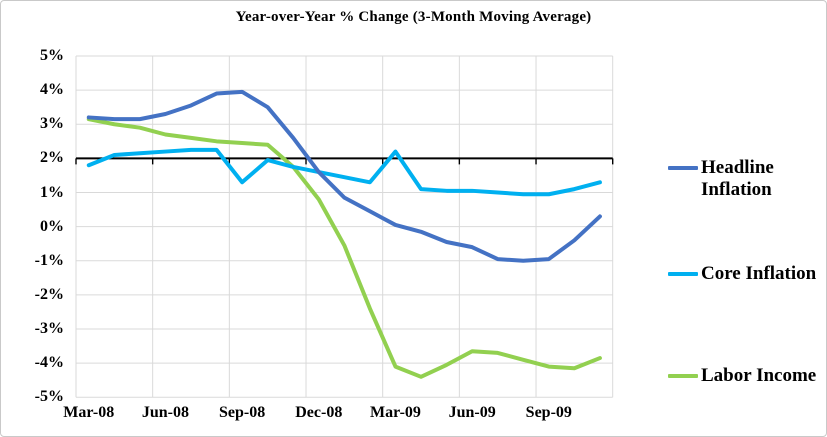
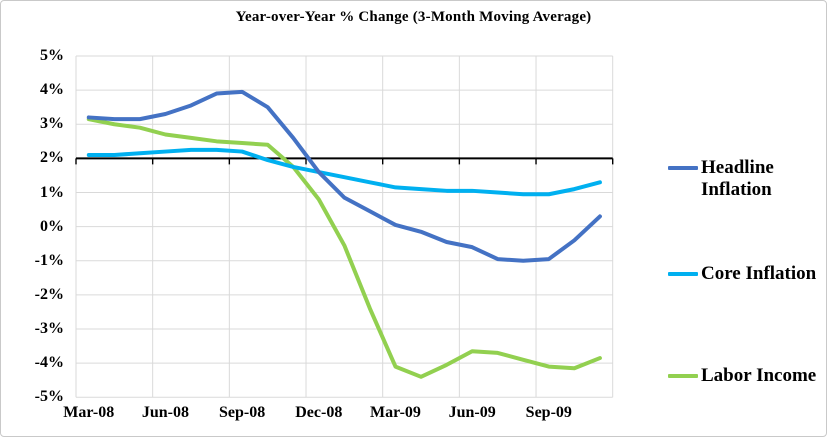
Core Inflation/Mar-08: 1.8% -> 2.1%
Core Inflation/Sep-08: 1.3% -> 2.2%
Core Inflation/Mar-09: 2.2% -> 1.1%
